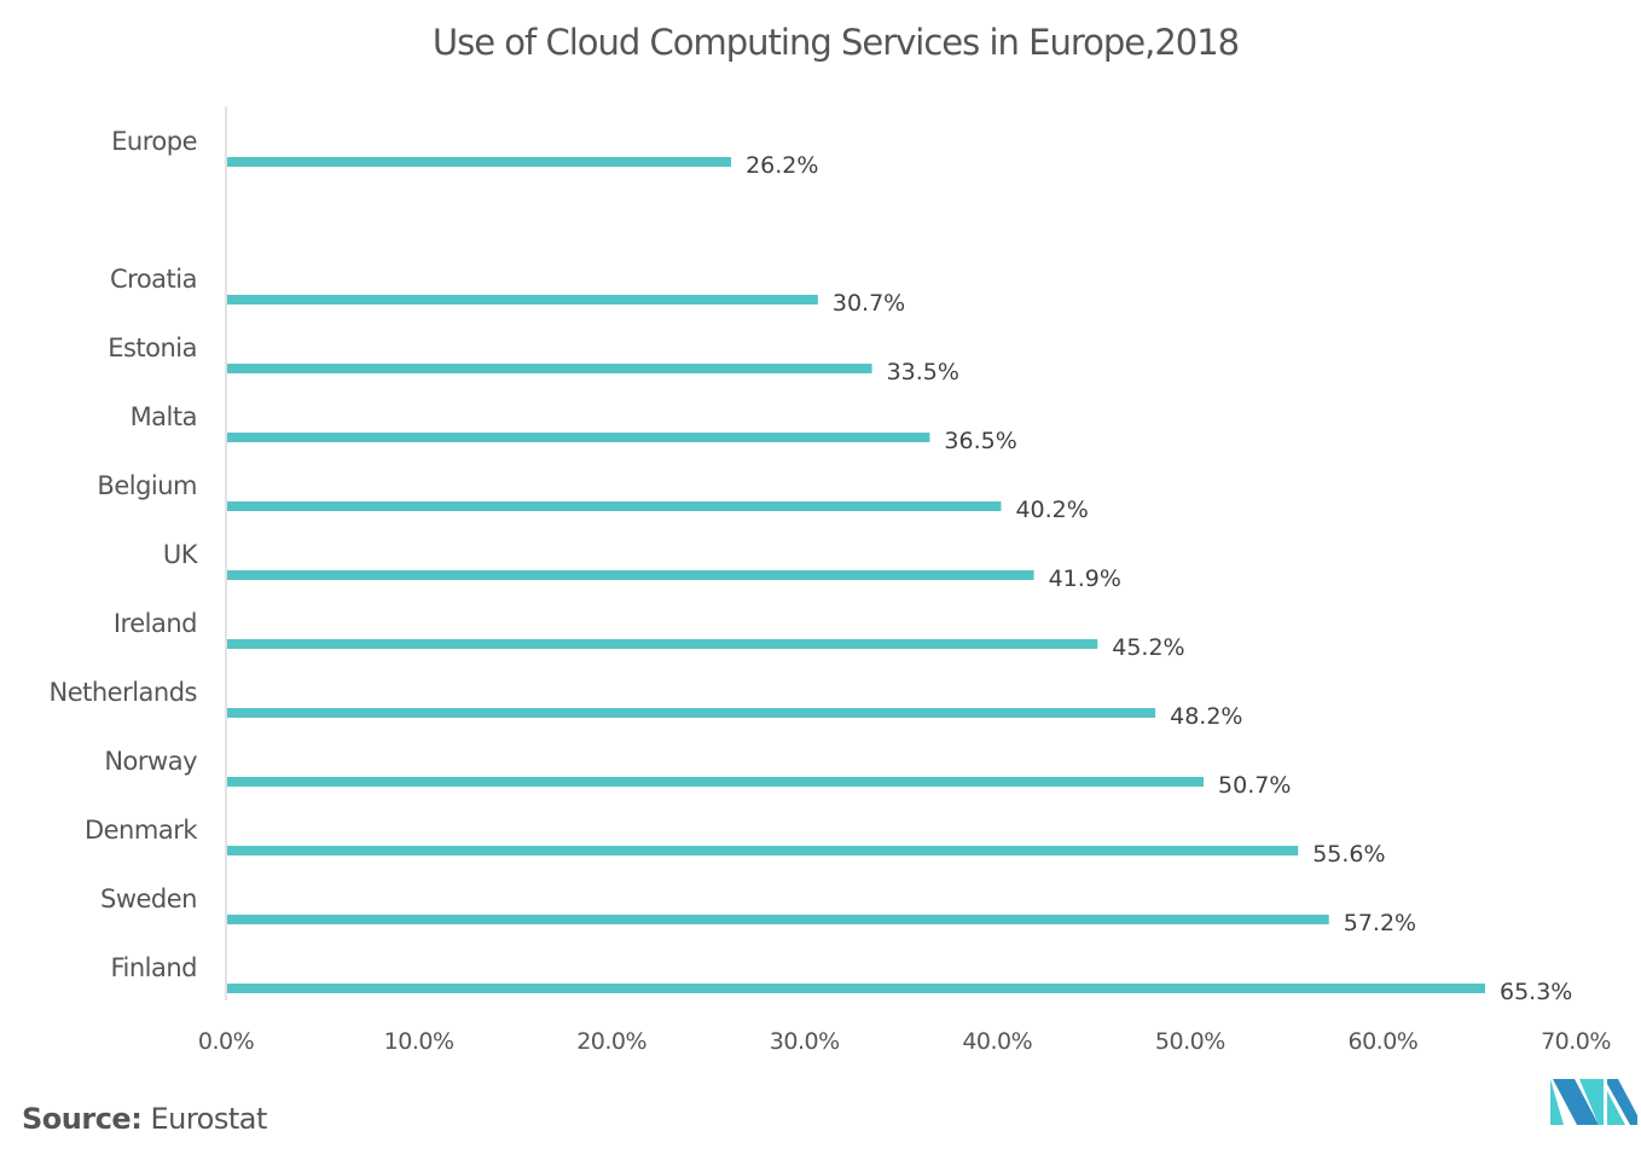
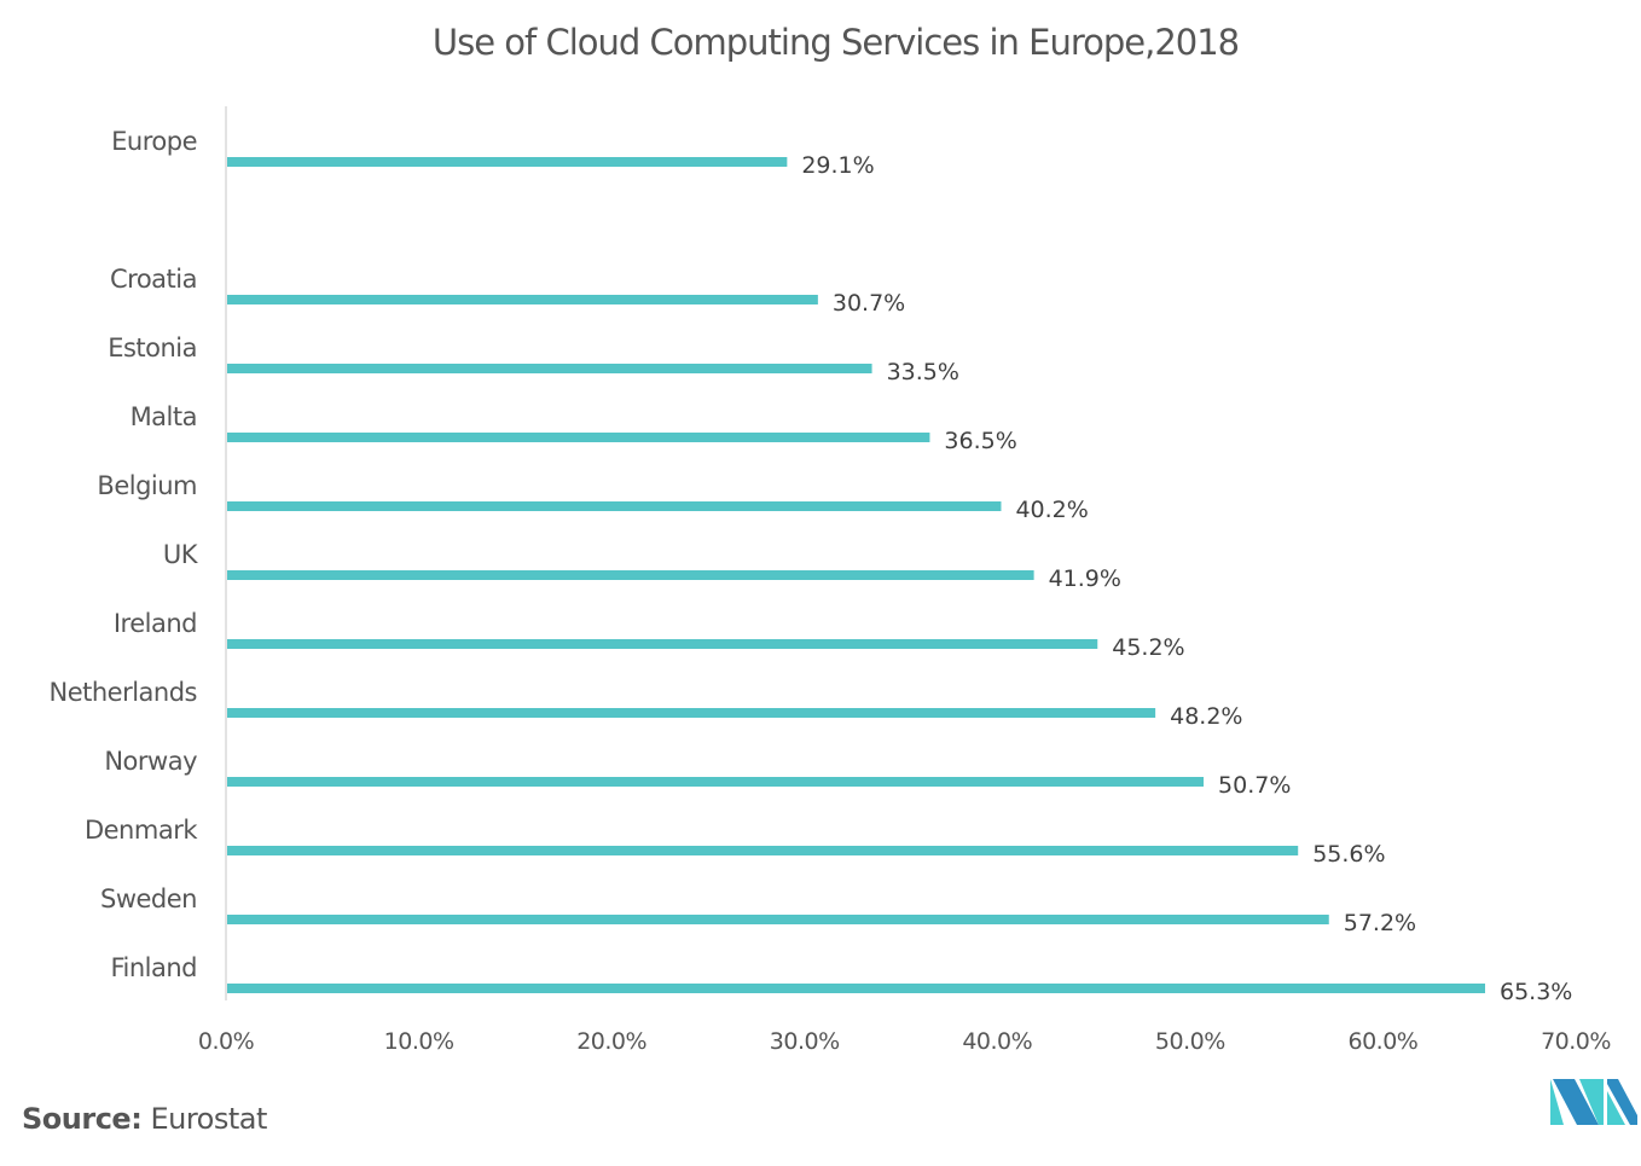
Europe: 26.2% -> 29.1%
